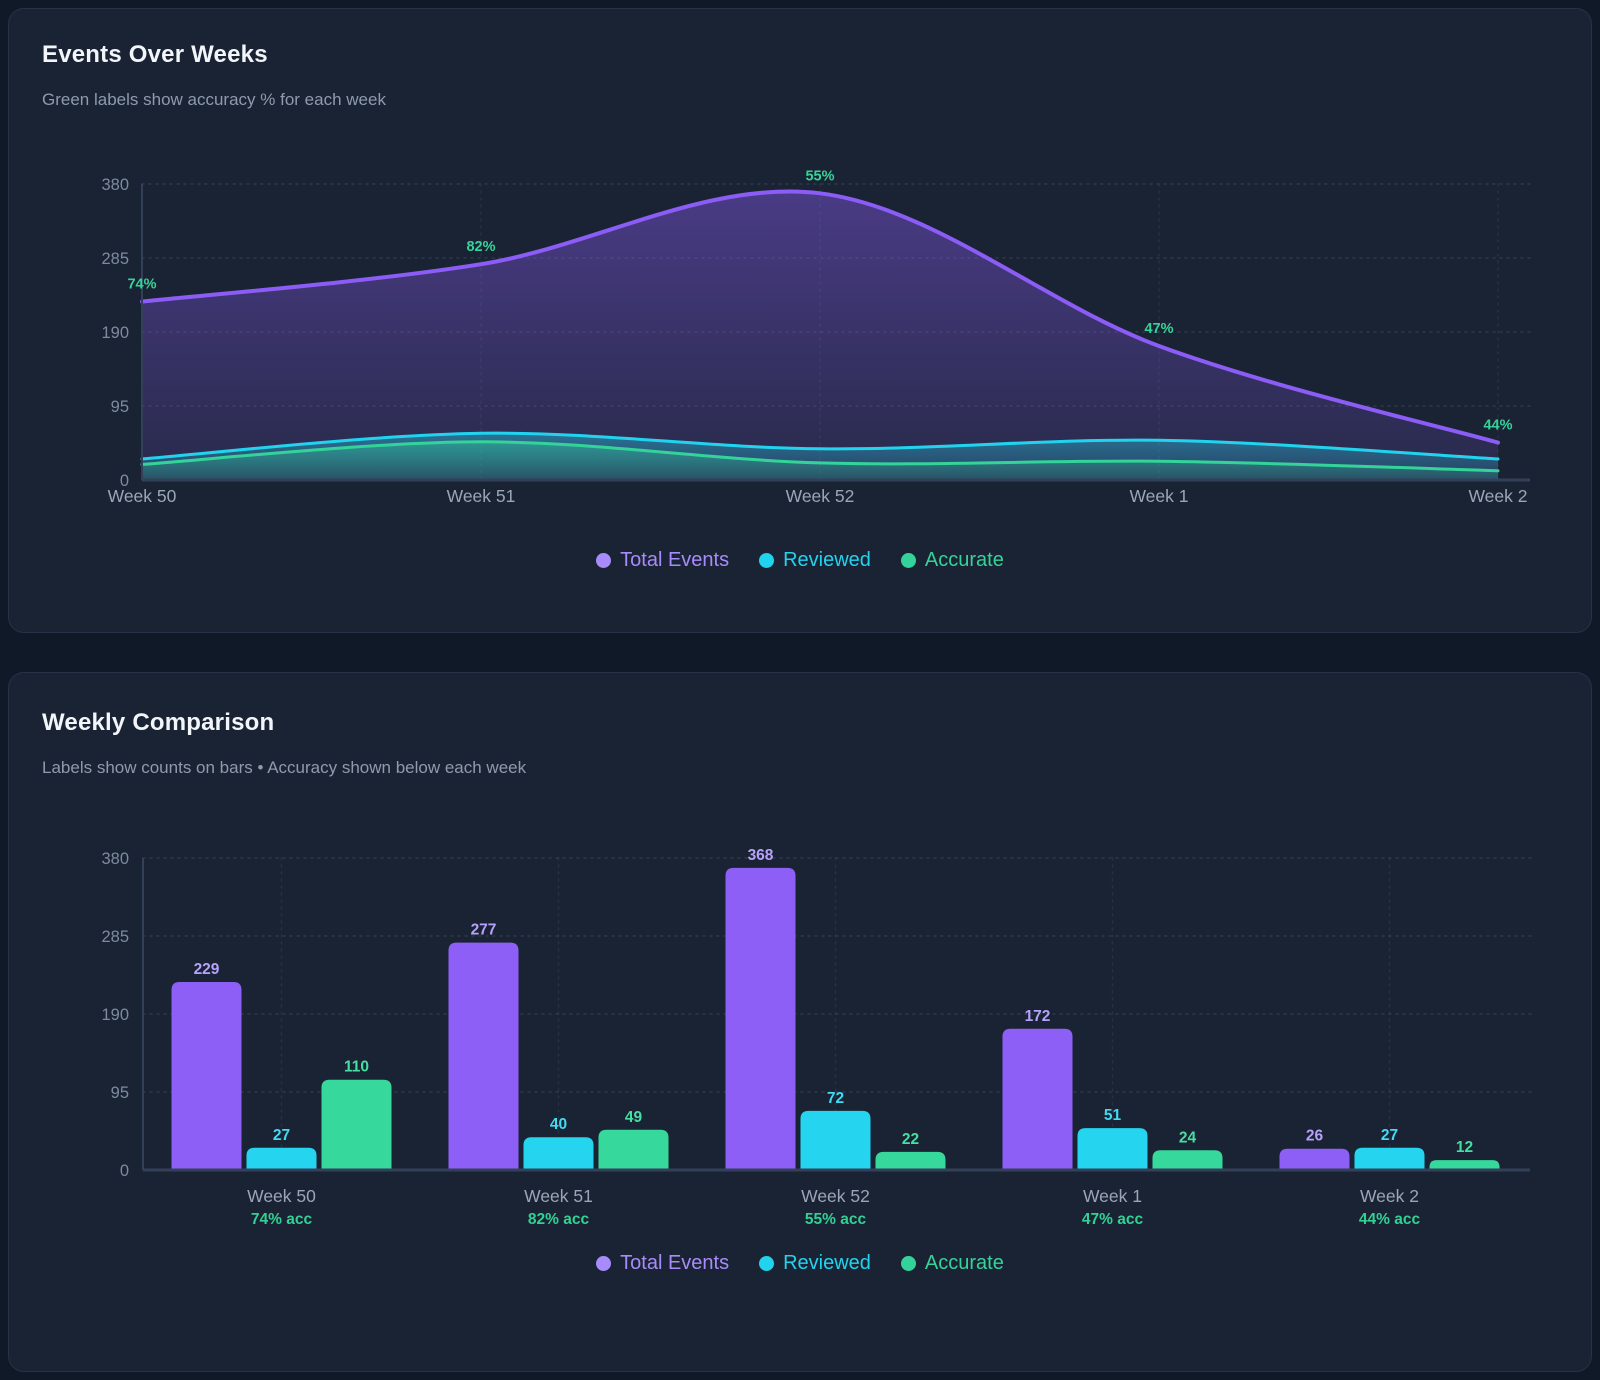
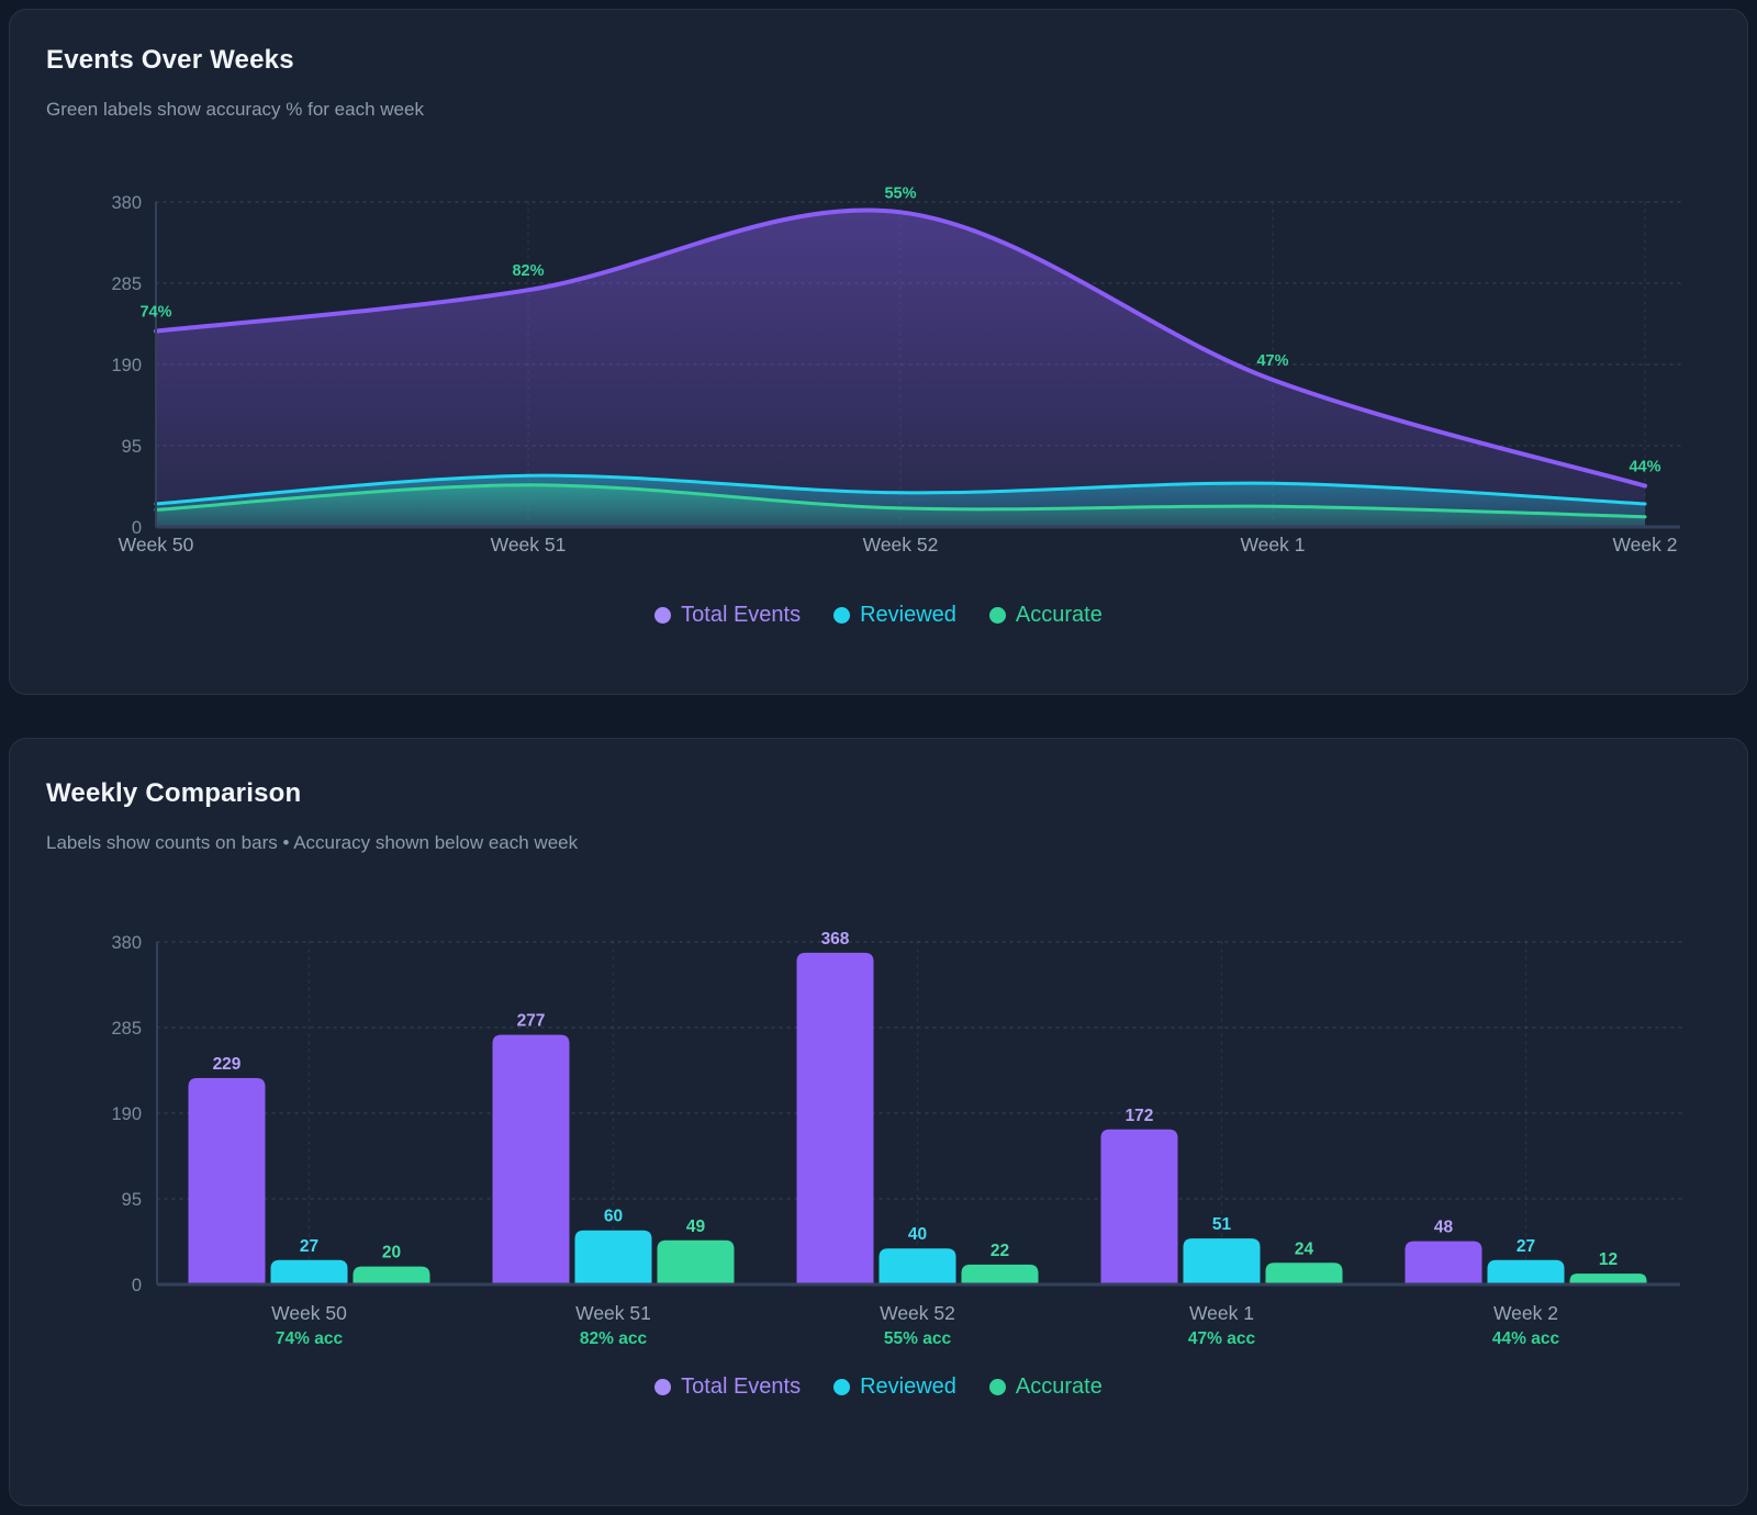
Weekly Comparison/Accurate/Week 50: 110 -> 20
Weekly Comparison/Reviewed/Week 51: 40 -> 60
Weekly Comparison/Reviewed/Week 52: 72 -> 40
Weekly Comparison/Total Events/Week 2: 26 -> 48
